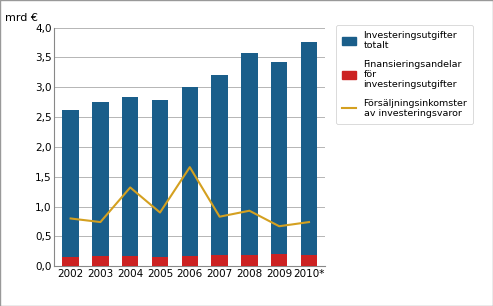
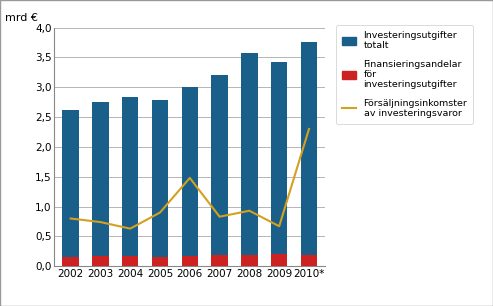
Försäljningsinkomster av investeringsvaror/2004: 1,32 -> 0,63
Försäljningsinkomster av investeringsvaror/2006: 1,66 -> 1,48
Försäljningsinkomster av investeringsvaror/2010*: 0,74 -> 2,30
